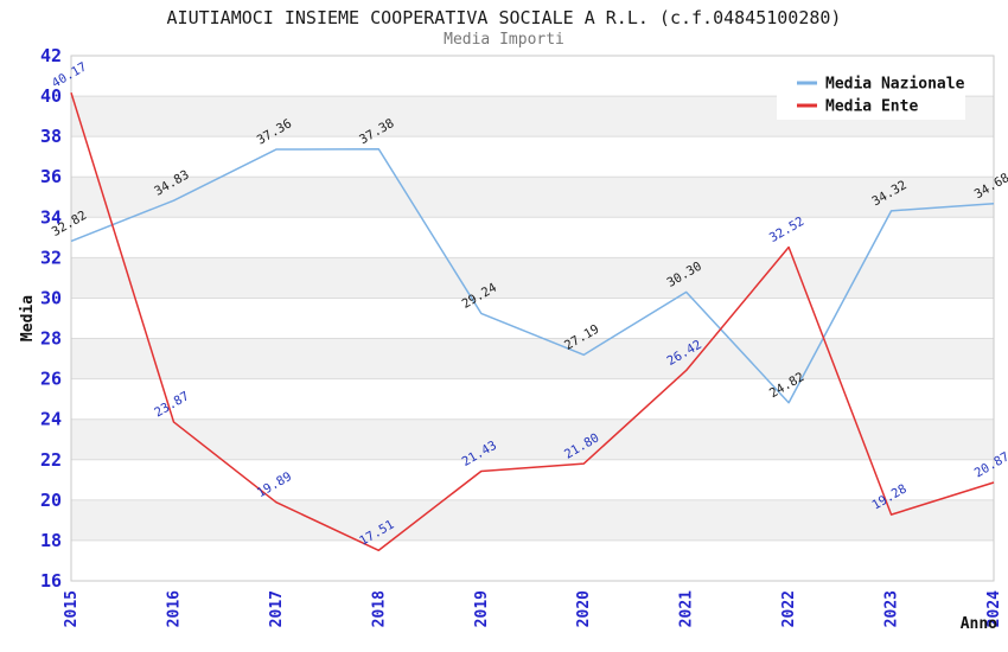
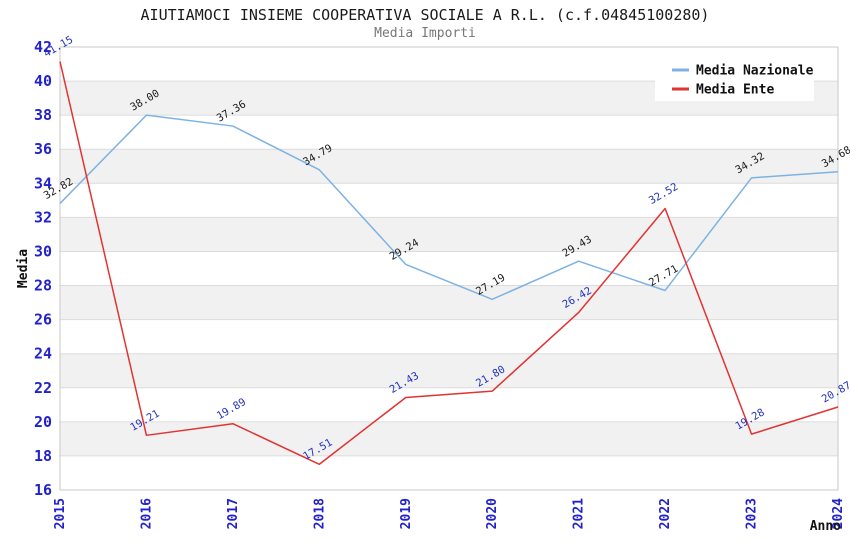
Media Ente/2015: 40.17 -> 41.15
Media Nazionale/2016: 34.83 -> 38.00
Media Ente/2016: 23.87 -> 19.21
Media Nazionale/2018: 37.38 -> 34.79
Media Nazionale/2021: 30.30 -> 29.43
Media Nazionale/2022: 24.82 -> 27.71
